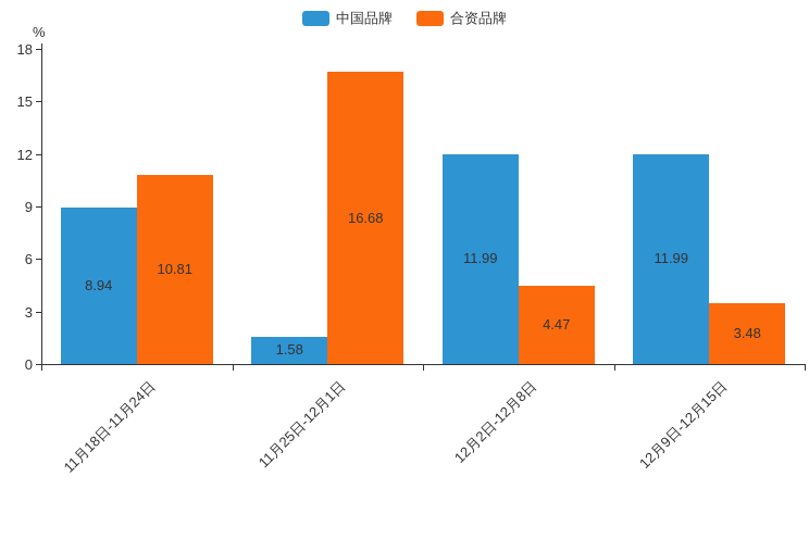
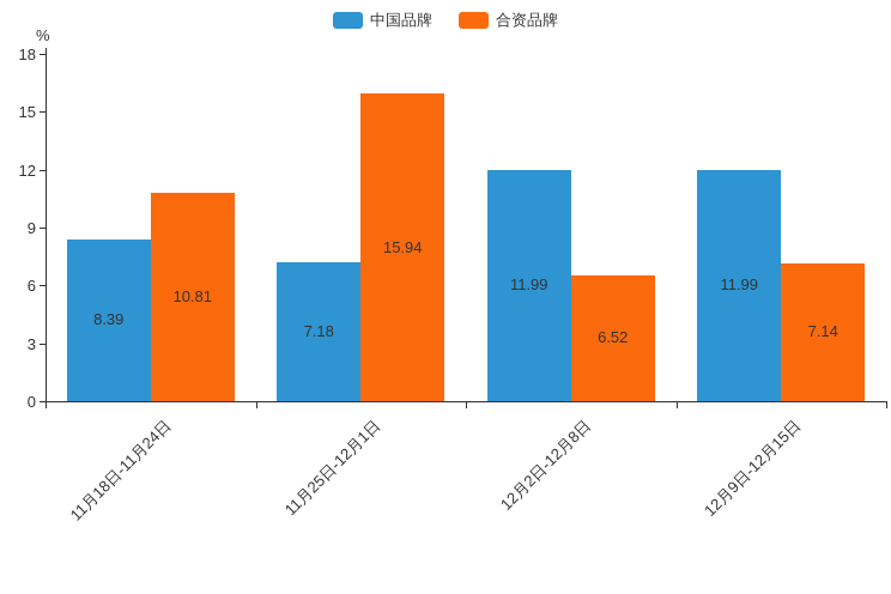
中国品牌/11月18日-11月24日: 8.94 -> 8.39
中国品牌/11月25日-12月1日: 1.58 -> 7.18
合资品牌/11月25日-12月1日: 16.68 -> 15.94
合资品牌/12月2日-12月8日: 4.47 -> 6.52
合资品牌/12月9日-12月15日: 3.48 -> 7.14
